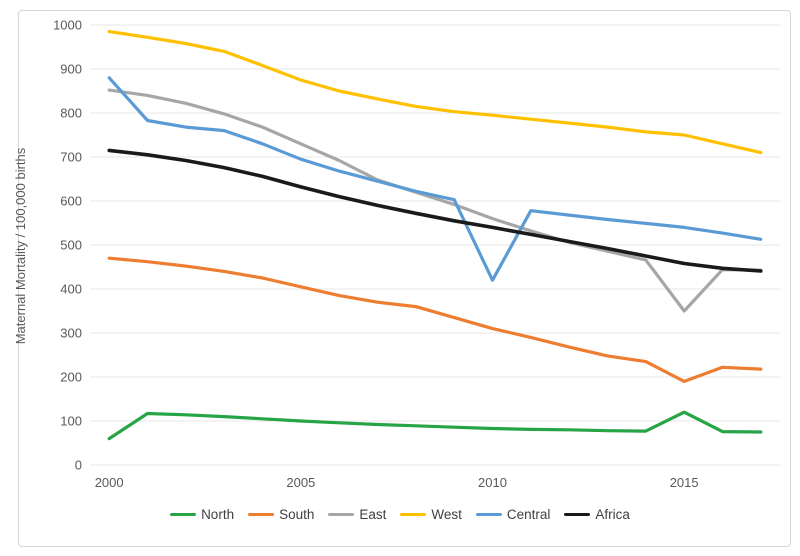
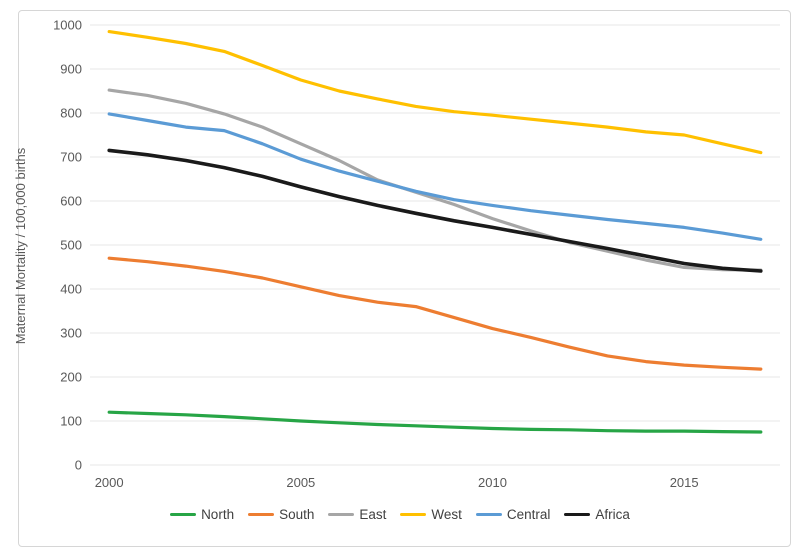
North/2000: 60 -> 120
Central/2000: 880 -> 800
Central/2010: 420 -> 590
North/2015: 120 -> 80
South/2015: 190 -> 230
East/2015: 350 -> 450
